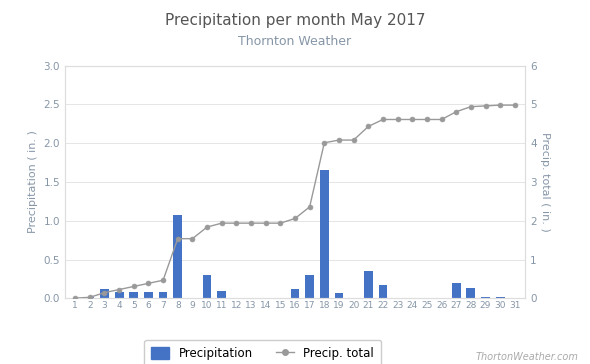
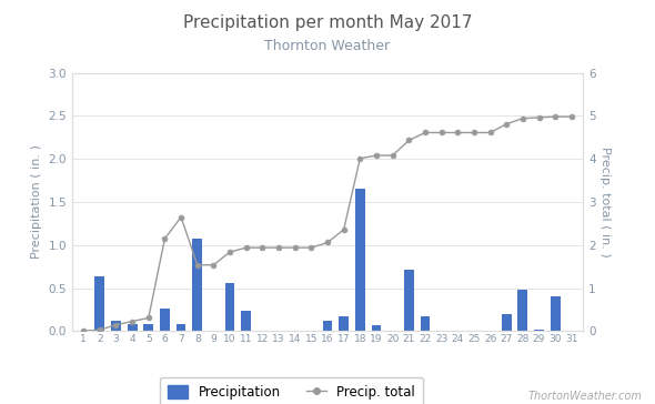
Precipitation/2: 0.02 -> 0.64
Precipitation/6: 0.08 -> 0.26
Precip. total/6: 0.39 -> 2.15
Precip. total/7: 0.47 -> 2.65
Precipitation/10: 0.30 -> 0.56
Precipitation/11: 0.10 -> 0.24
Precipitation/17: 0.30 -> 0.18
Precipitation/21: 0.35 -> 0.72
Precipitation/28: 0.13 -> 0.48
Precipitation/30: 0.02 -> 0.40
